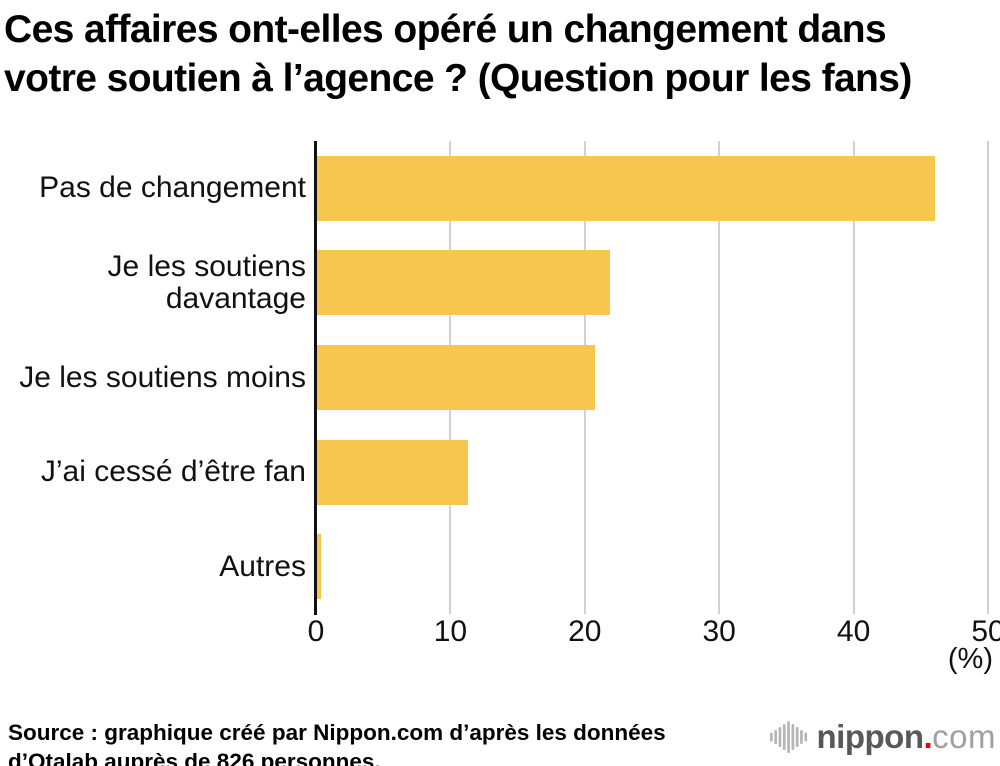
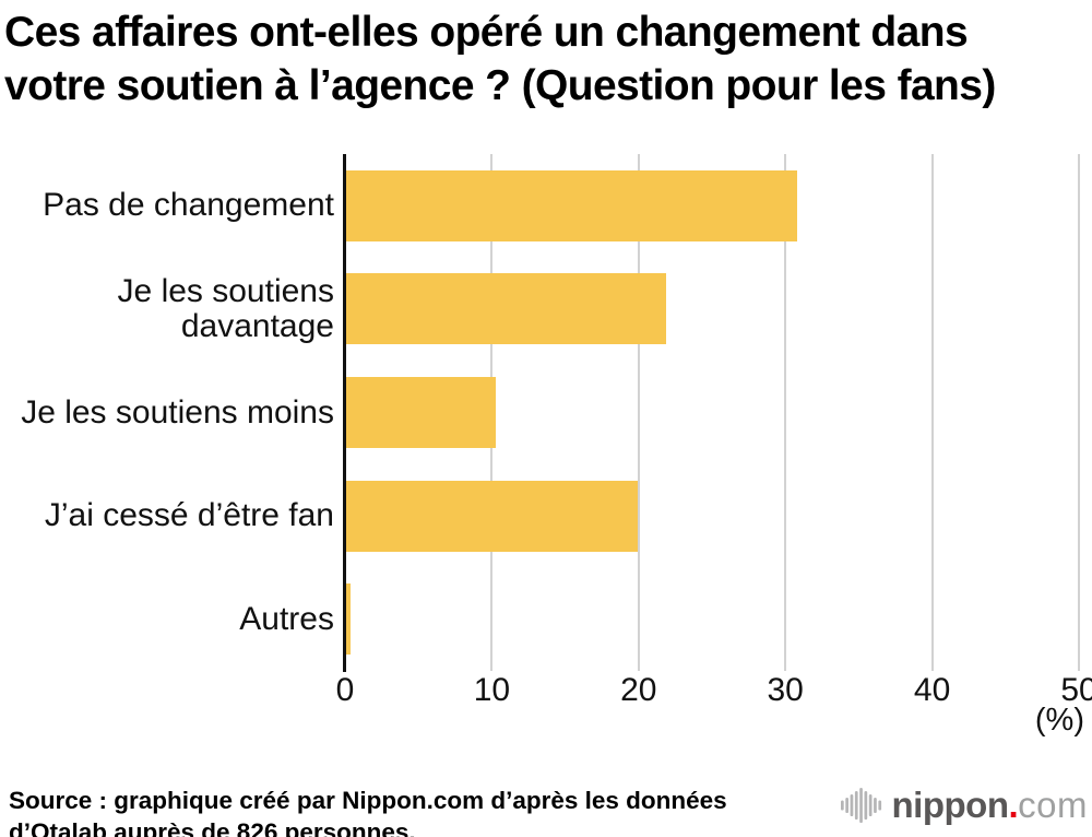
Pas de changement: 46.0 -> 30.7
Je les soutiens moins: 20.7 -> 10.2
J’ai cessé d’être fan: 11.2 -> 19.9
